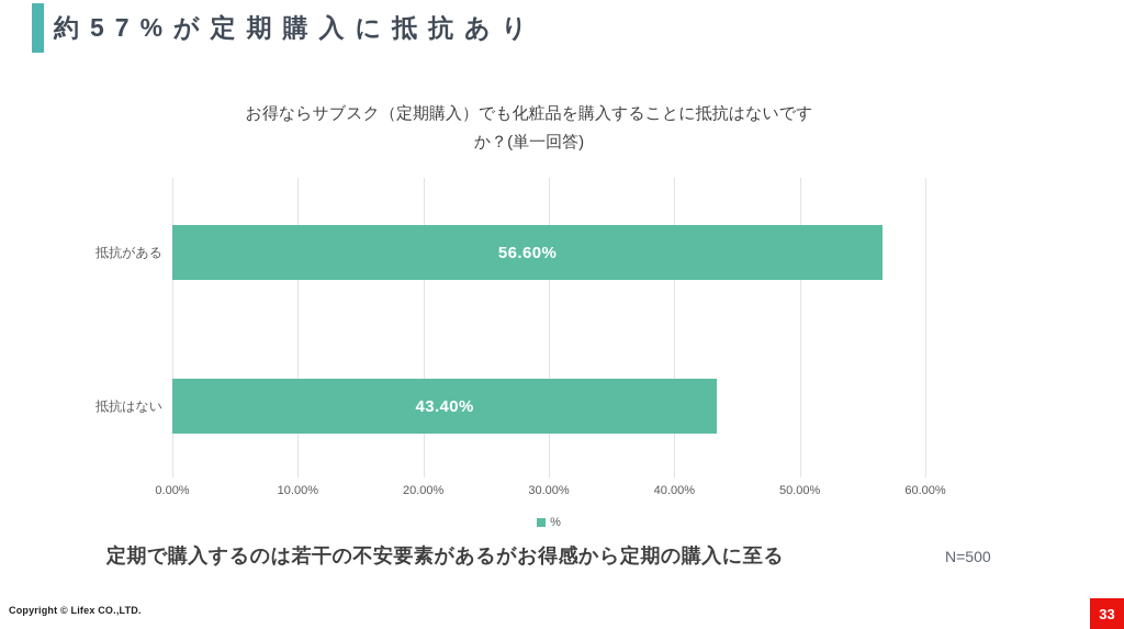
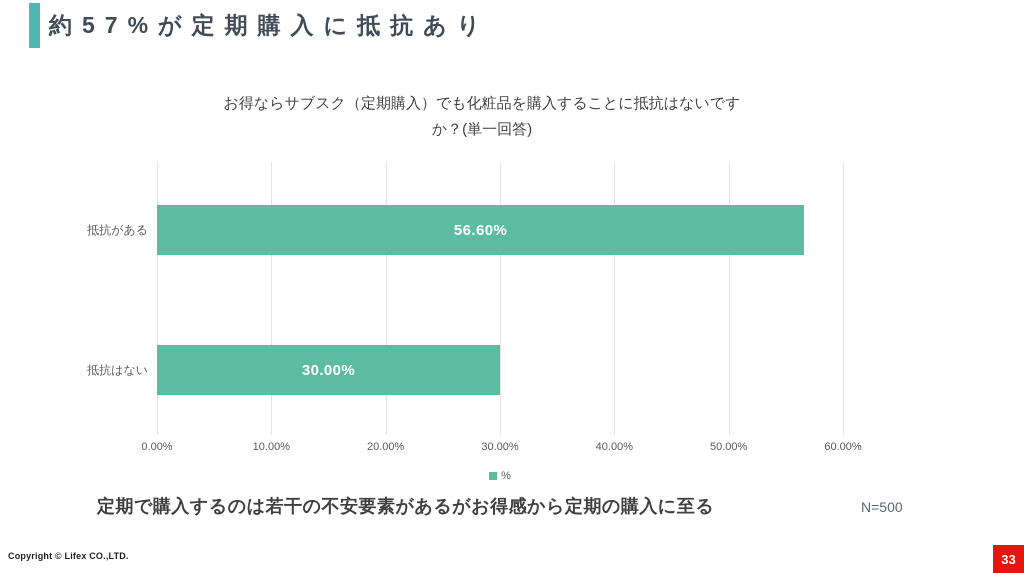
抵抗はない: 43.40% -> 30.00%
